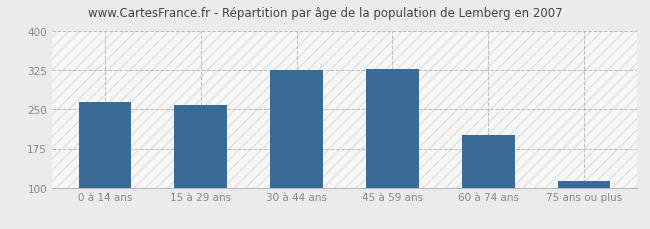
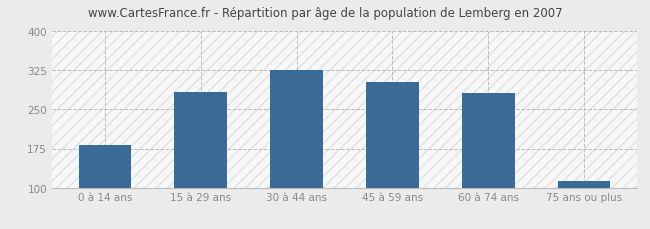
0 à 14 ans: 265 -> 182
15 à 29 ans: 258 -> 284
45 à 59 ans: 328 -> 302
60 à 74 ans: 200 -> 282
